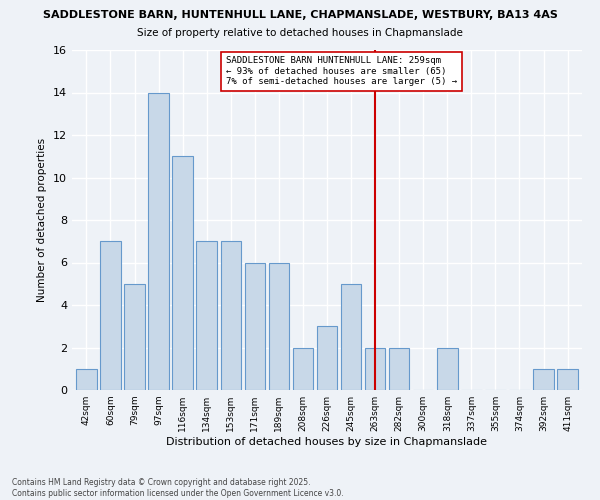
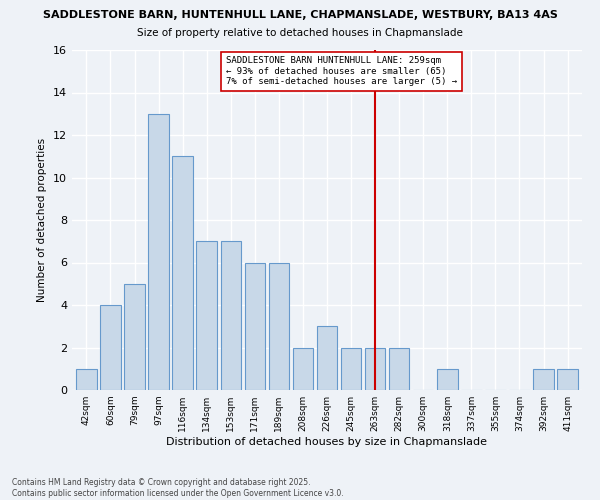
60sqm: 7 -> 4
97sqm: 14 -> 13
245sqm: 5 -> 2
318sqm: 2 -> 1
